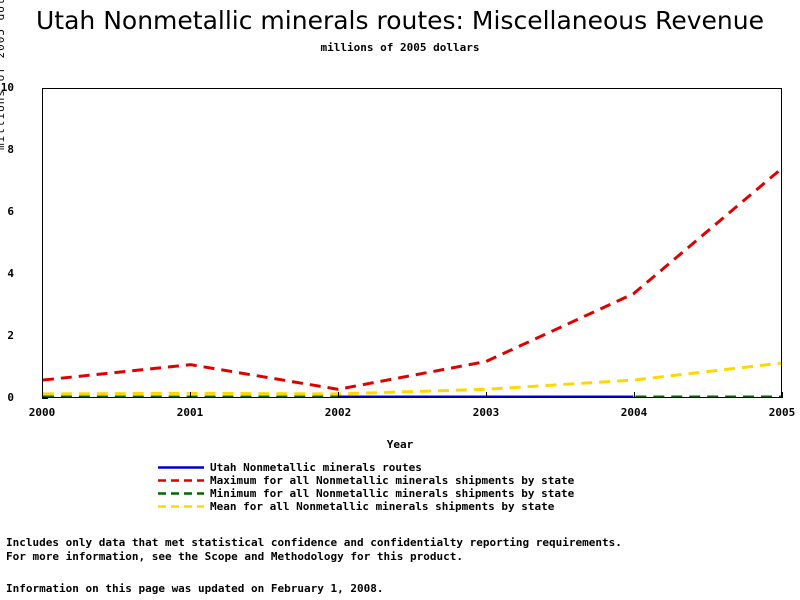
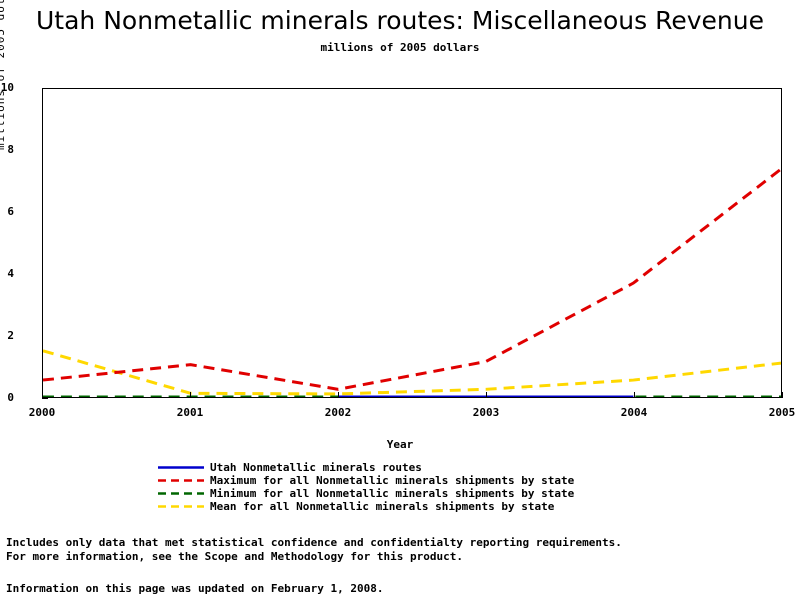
Mean for all Nonmetallic minerals shipments by state/2000: 0.1 -> 1.5
Maximum for all Nonmetallic minerals shipments by state/2004: 3.4 -> 3.7
